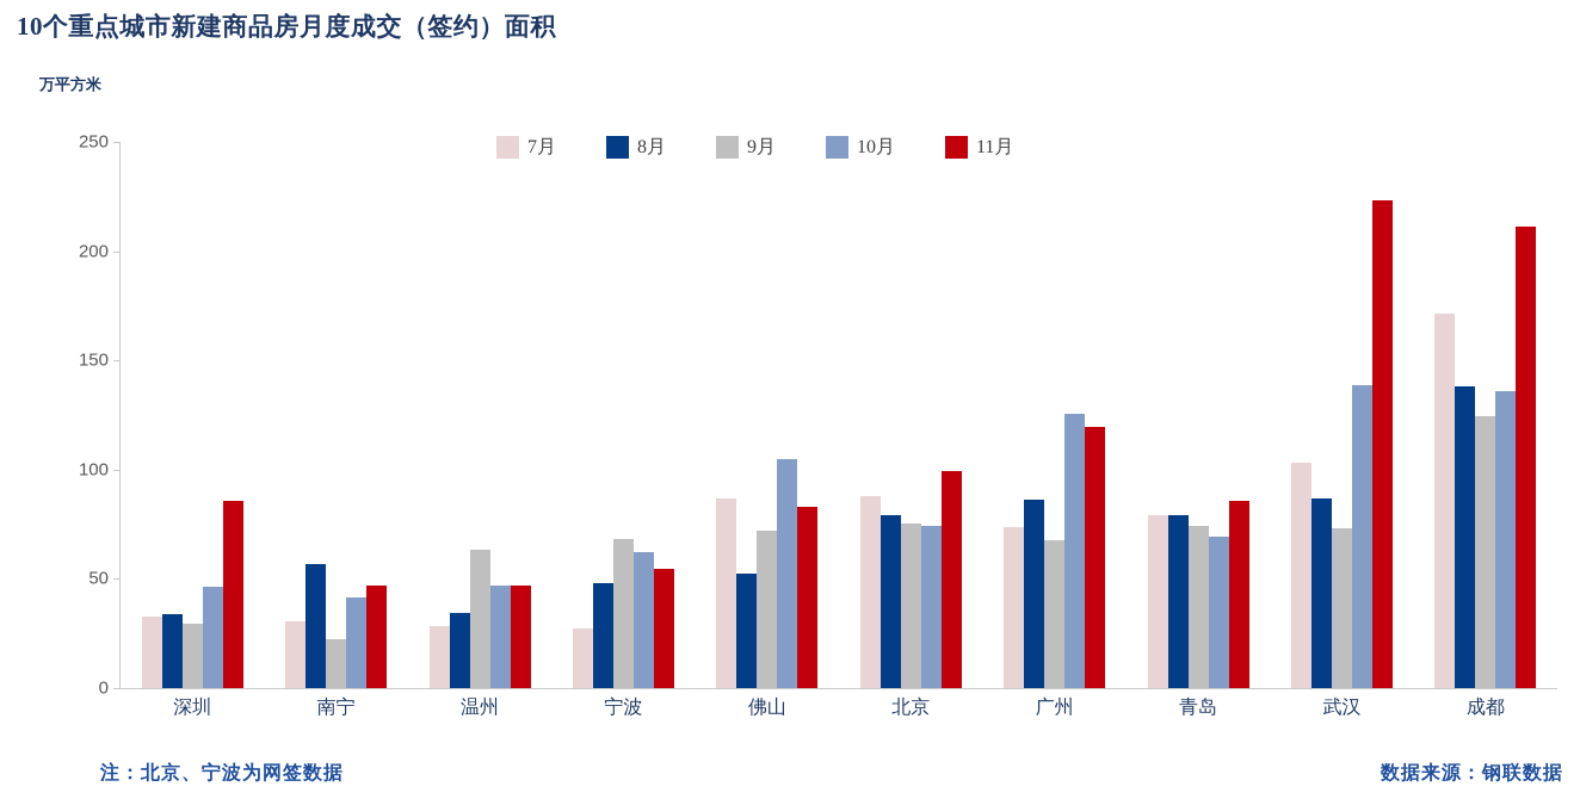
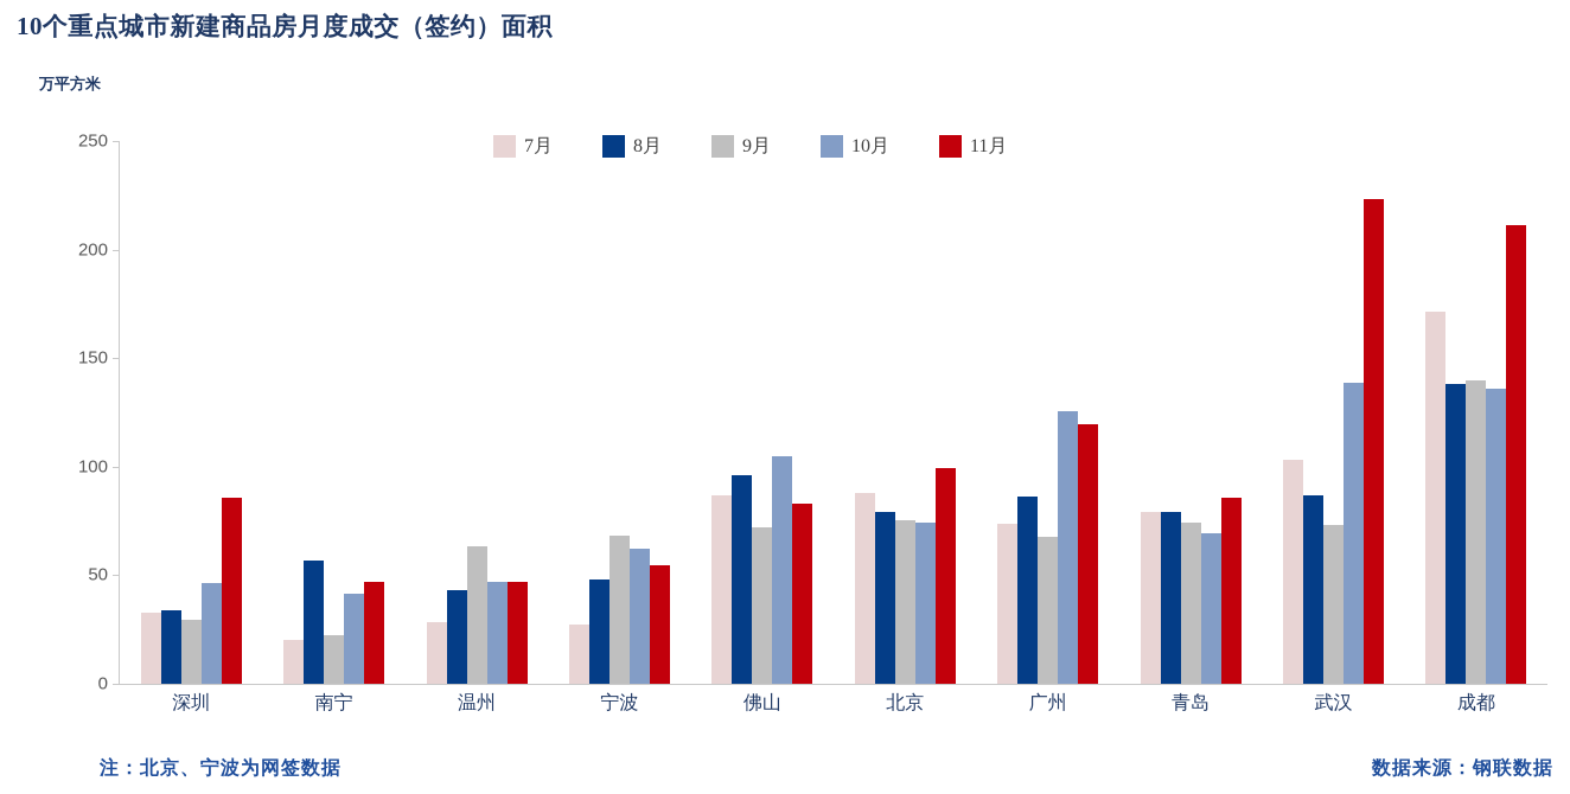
7月/南宁: 30 -> 20
8月/温州: 34 -> 43
8月/佛山: 52 -> 96
9月/成都: 124 -> 140
